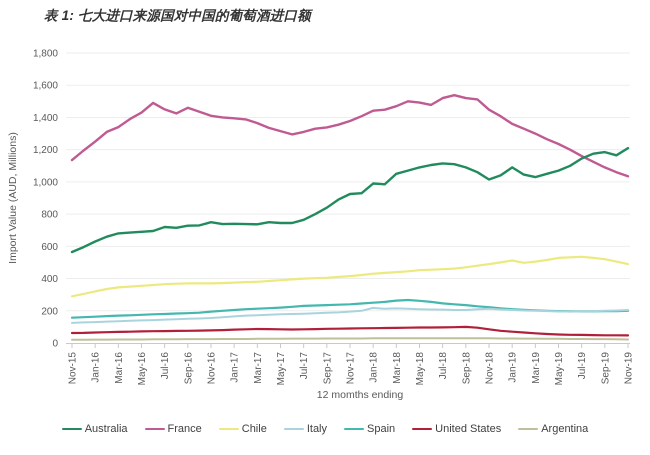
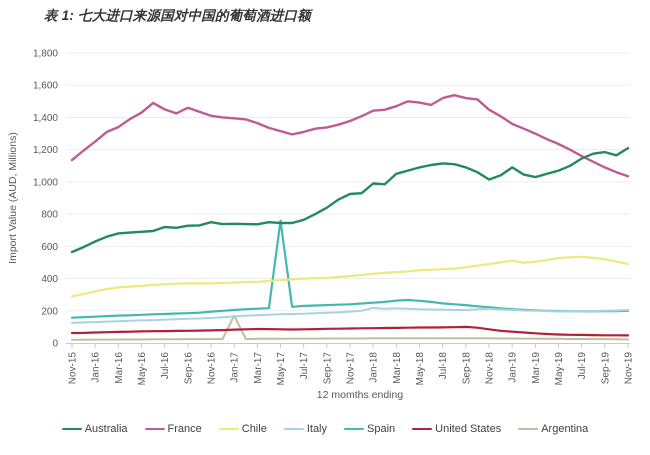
Argentina/Jan-17: 20 -> 170
Spain/May-17: 220 -> 760
